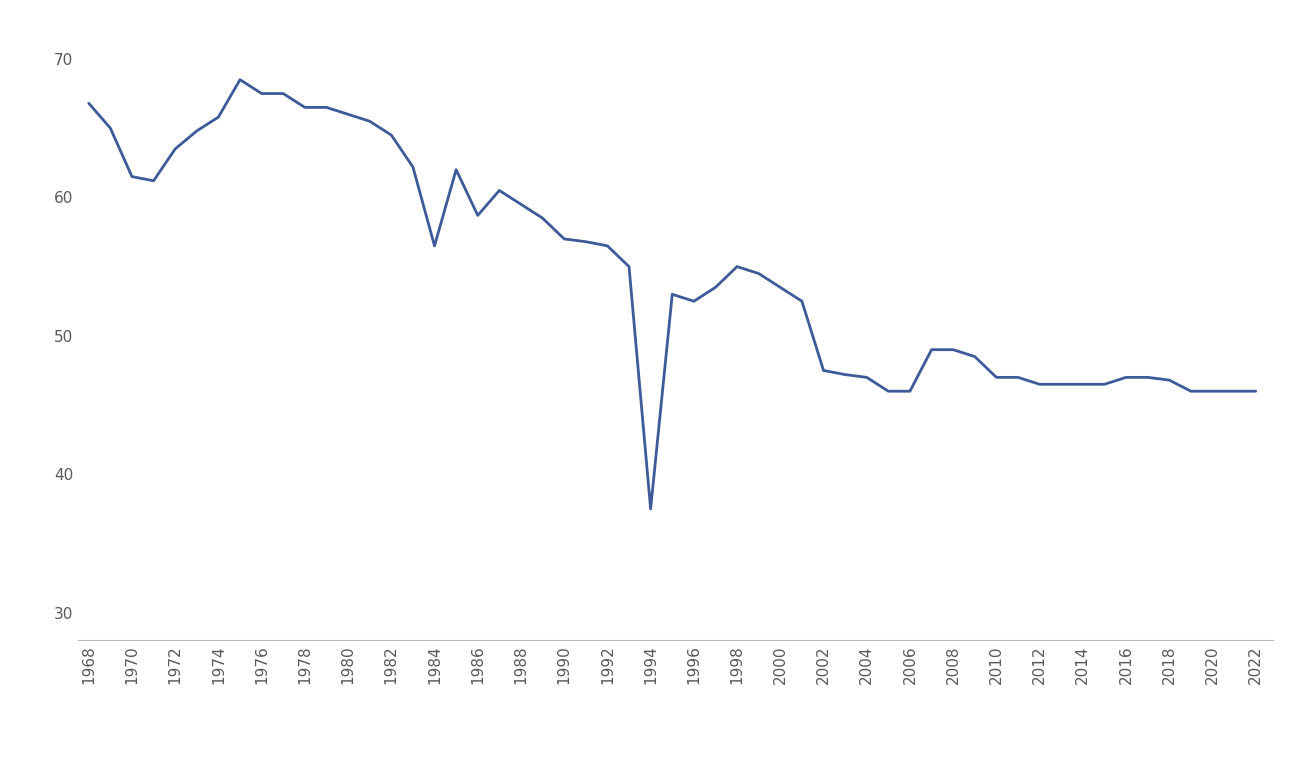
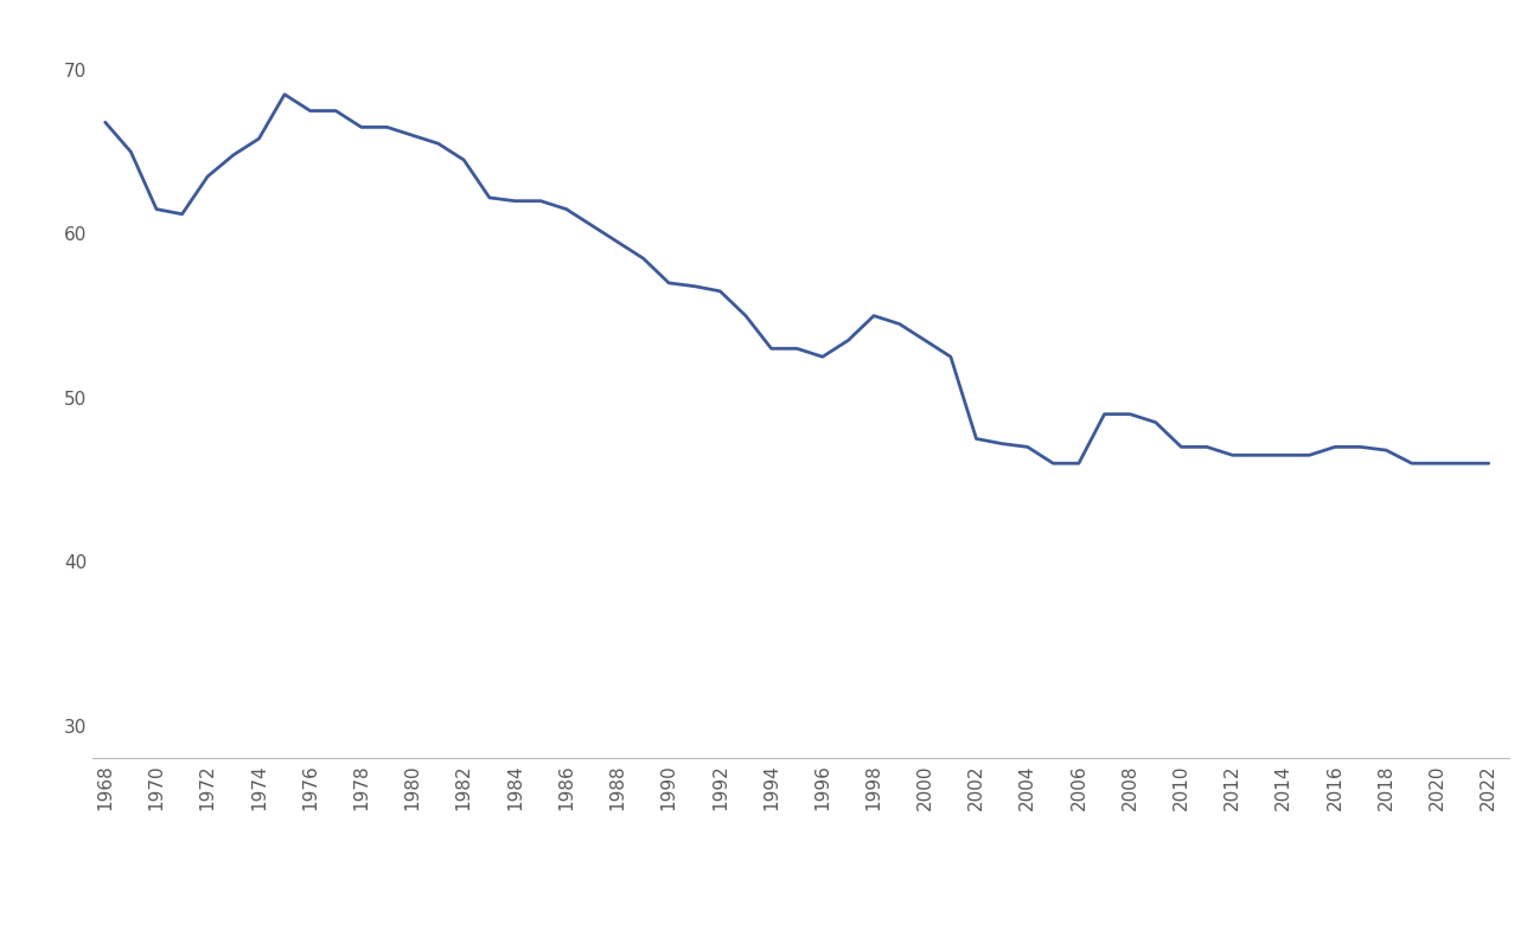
1984: 56.5 -> 62.0
1986: 58.7 -> 61.5
1994: 37.5 -> 53.0
